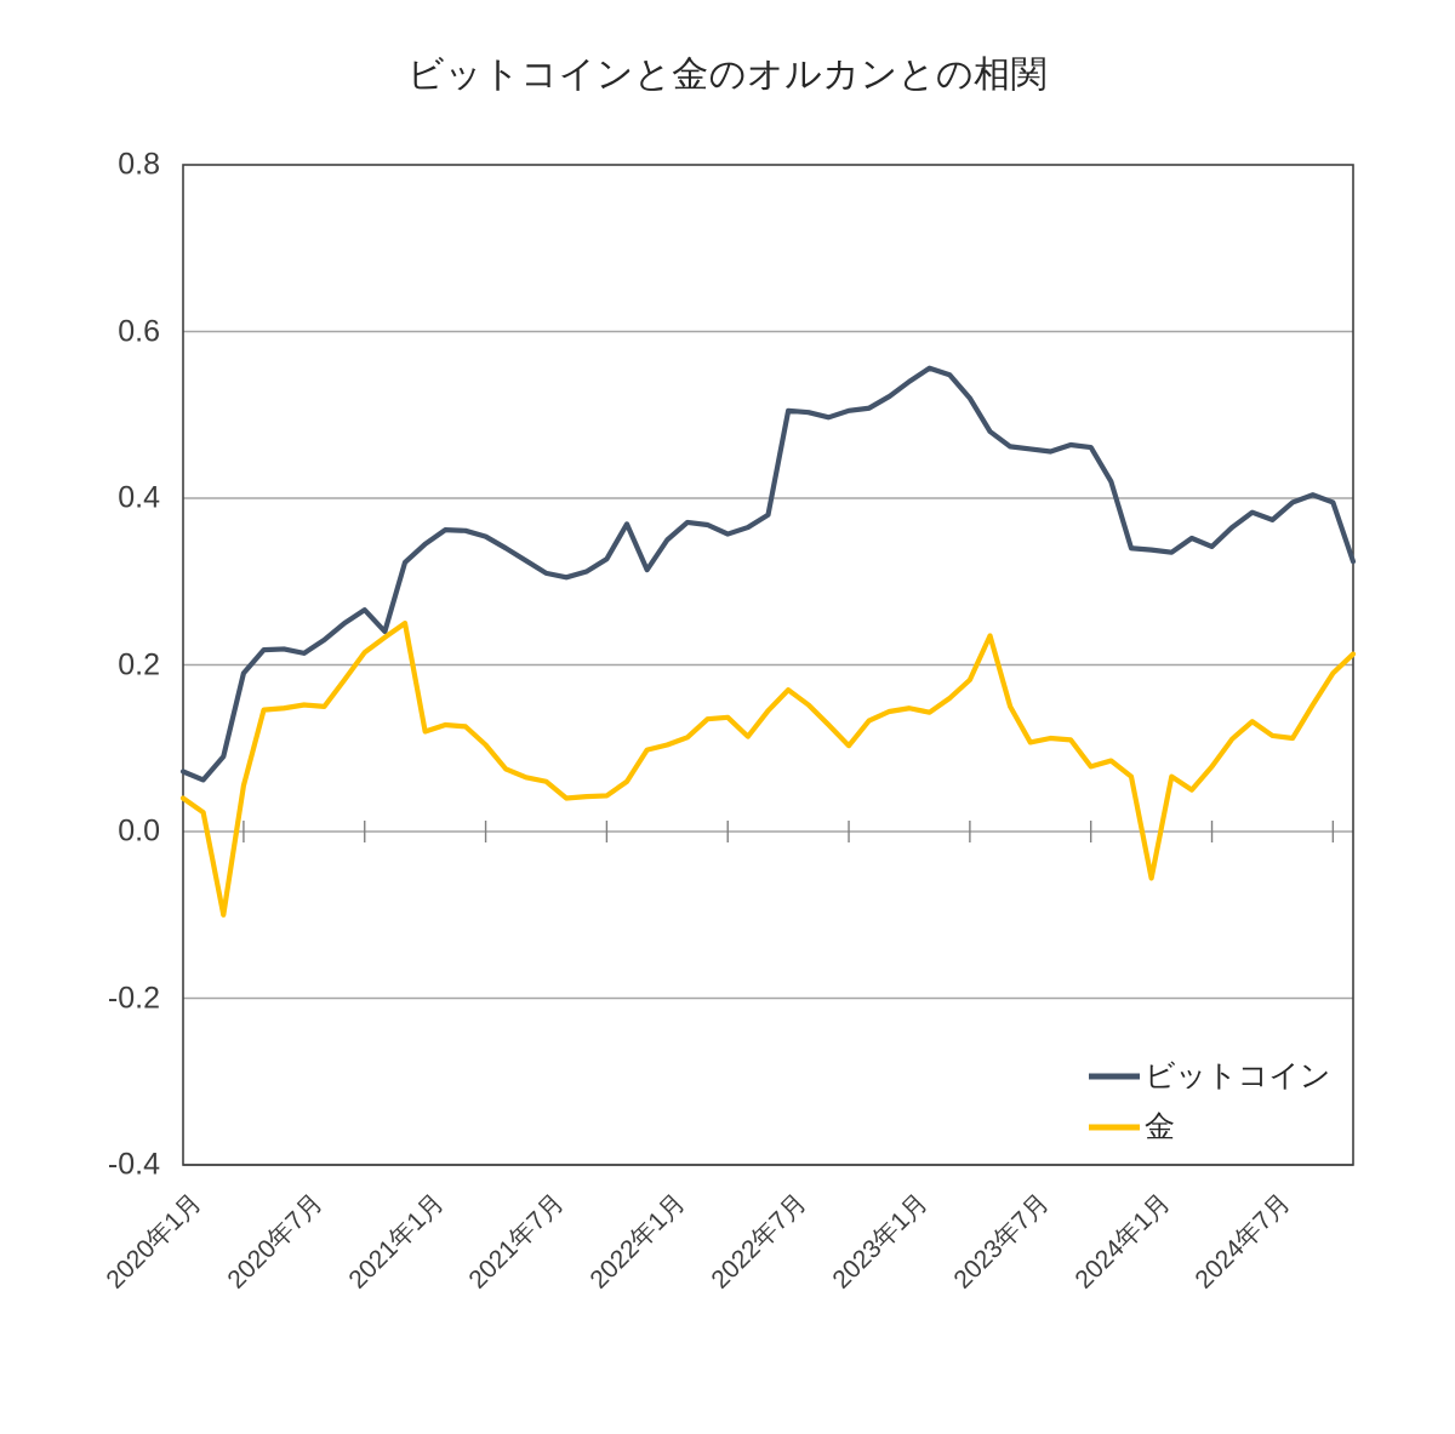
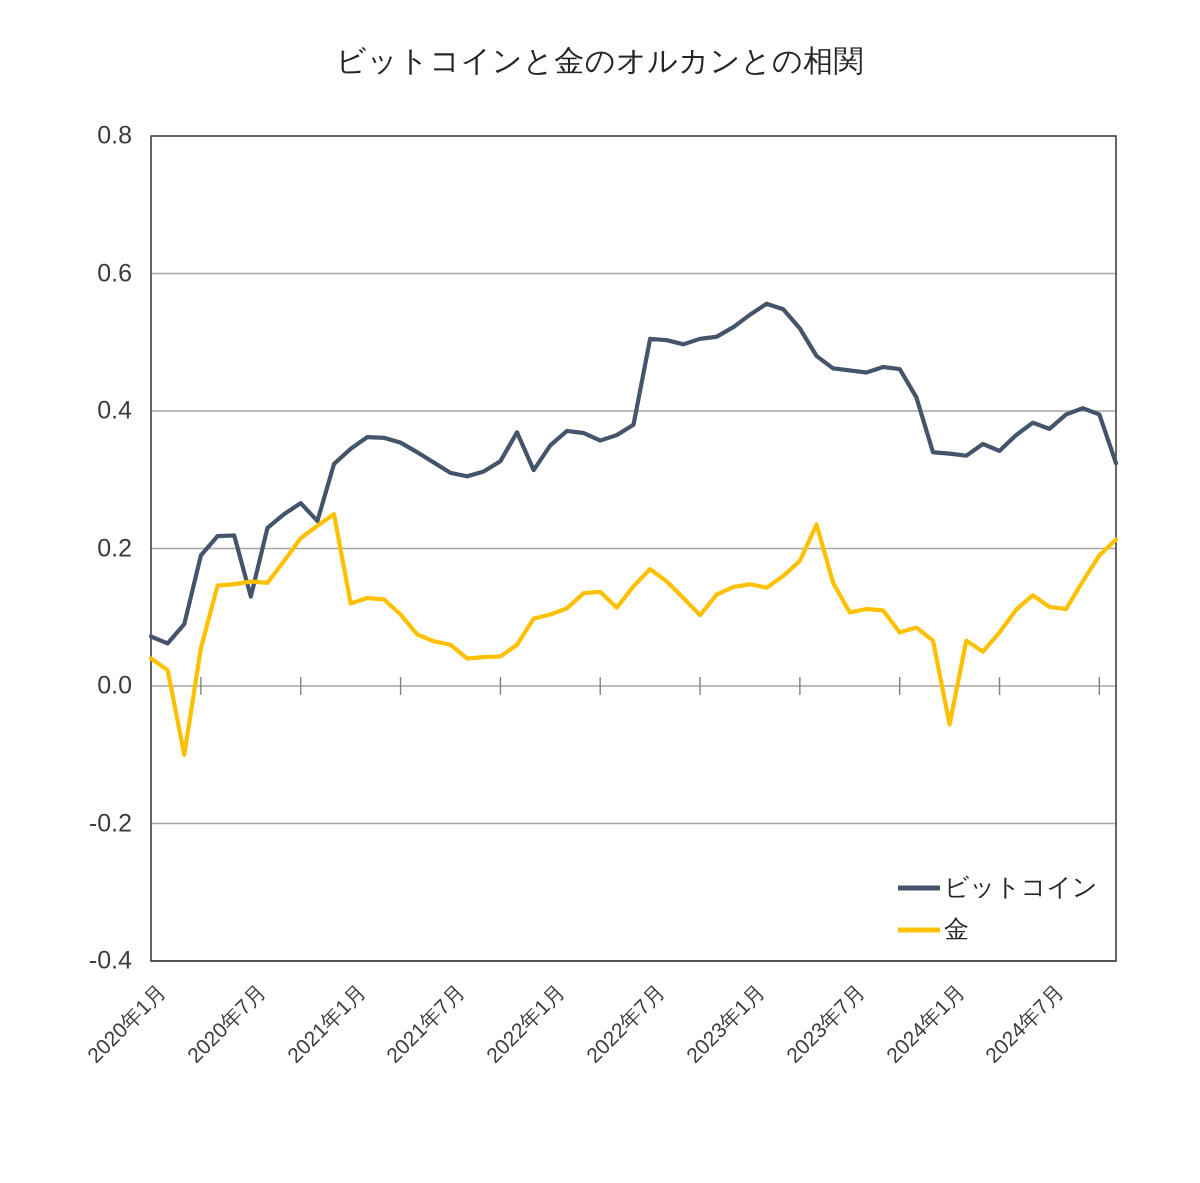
ビットコイン/2020年7月: 0.21 -> 0.13
